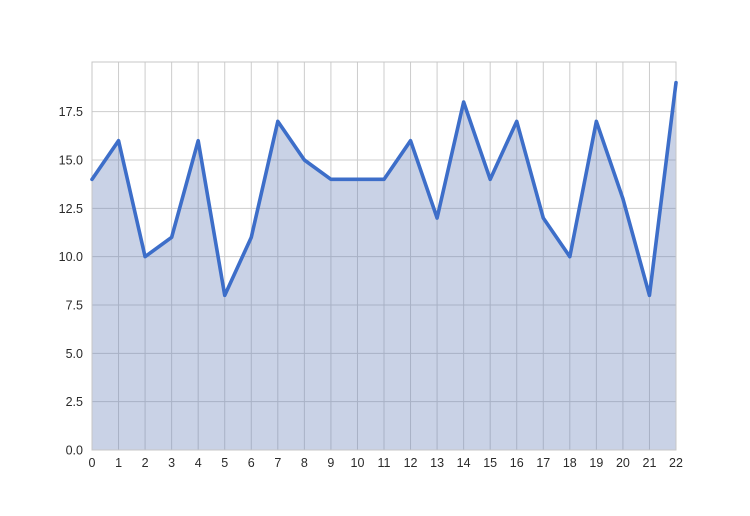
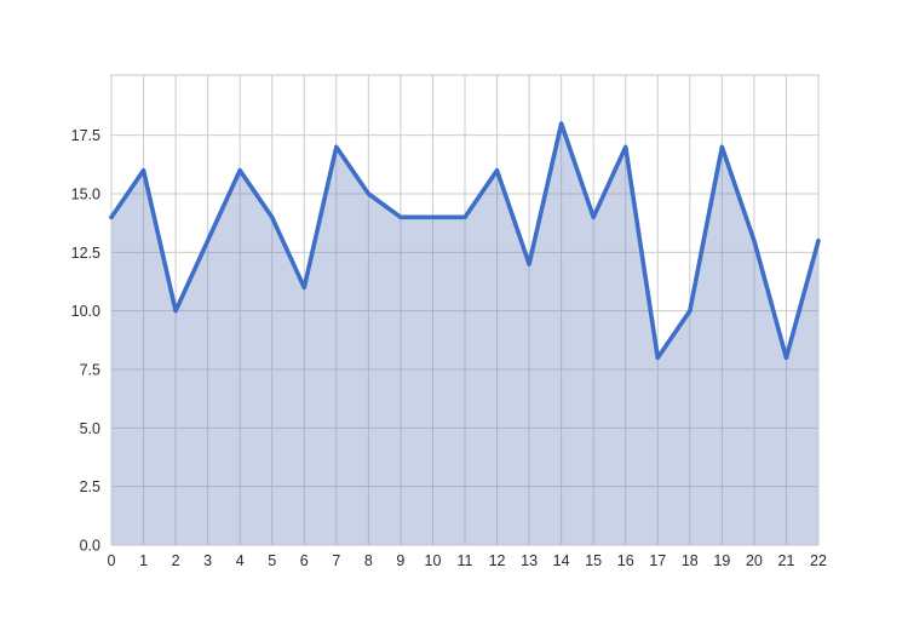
3: 11 -> 13
5: 8 -> 14
17: 12 -> 8
22: 19 -> 13
